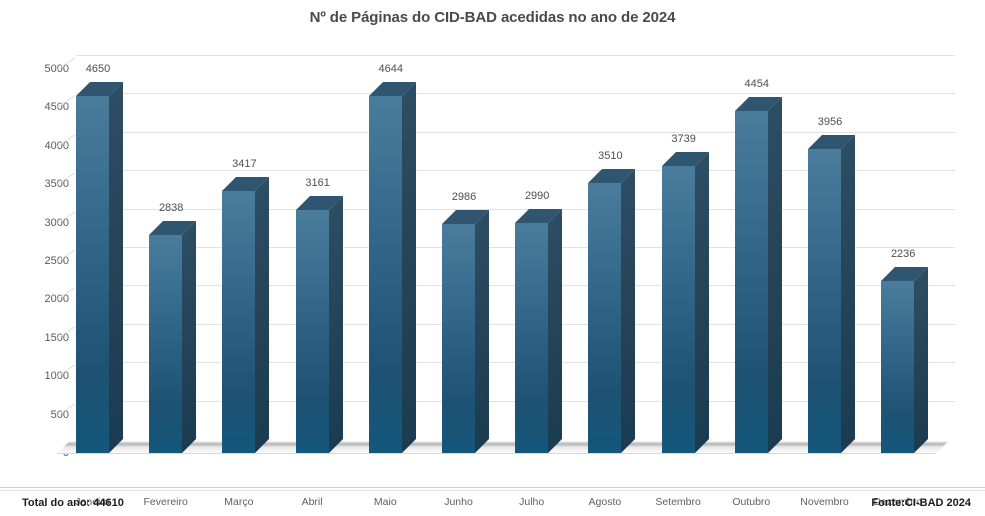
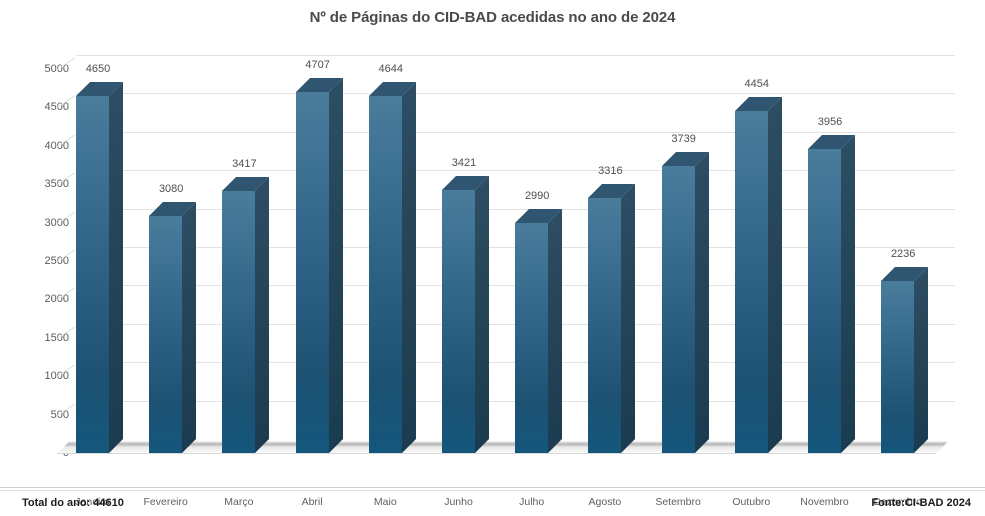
Fevereiro: 2838 -> 3080
Abril: 3161 -> 4707
Junho: 2986 -> 3421
Agosto: 3510 -> 3316
